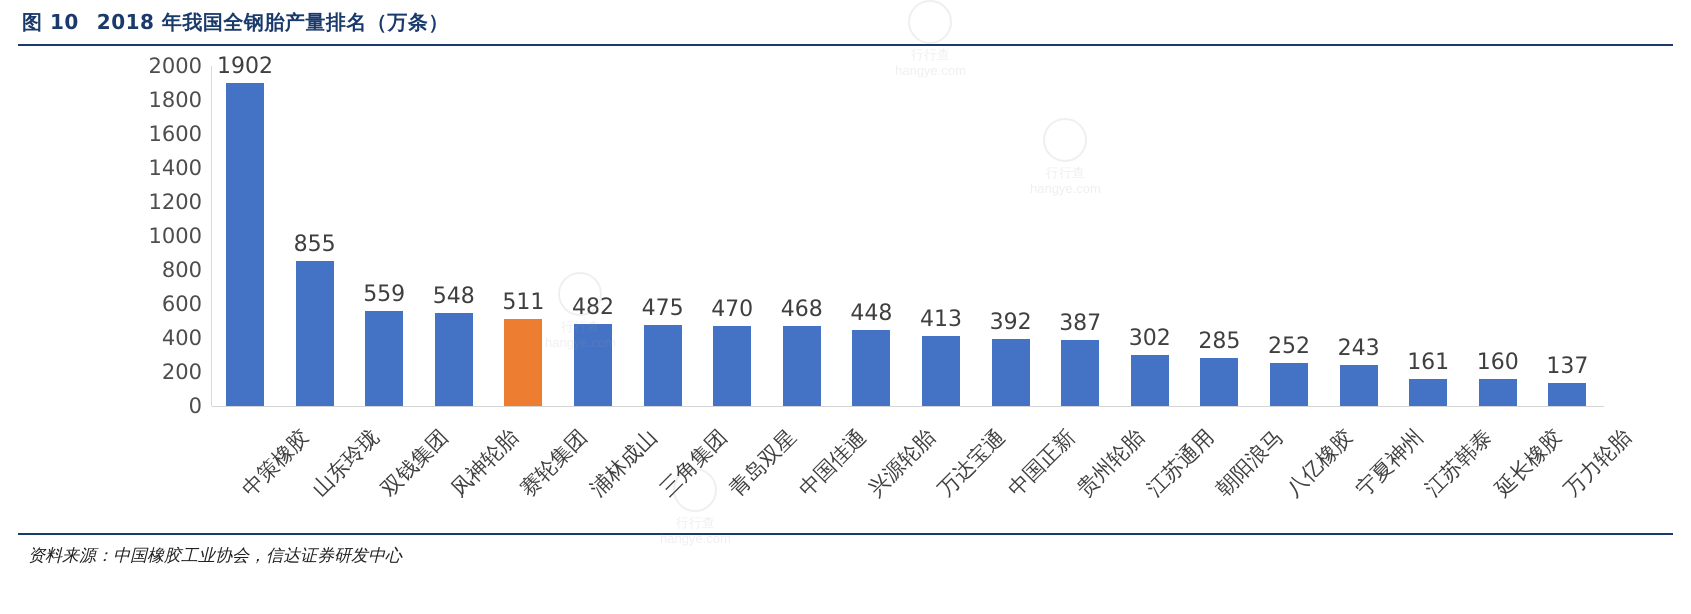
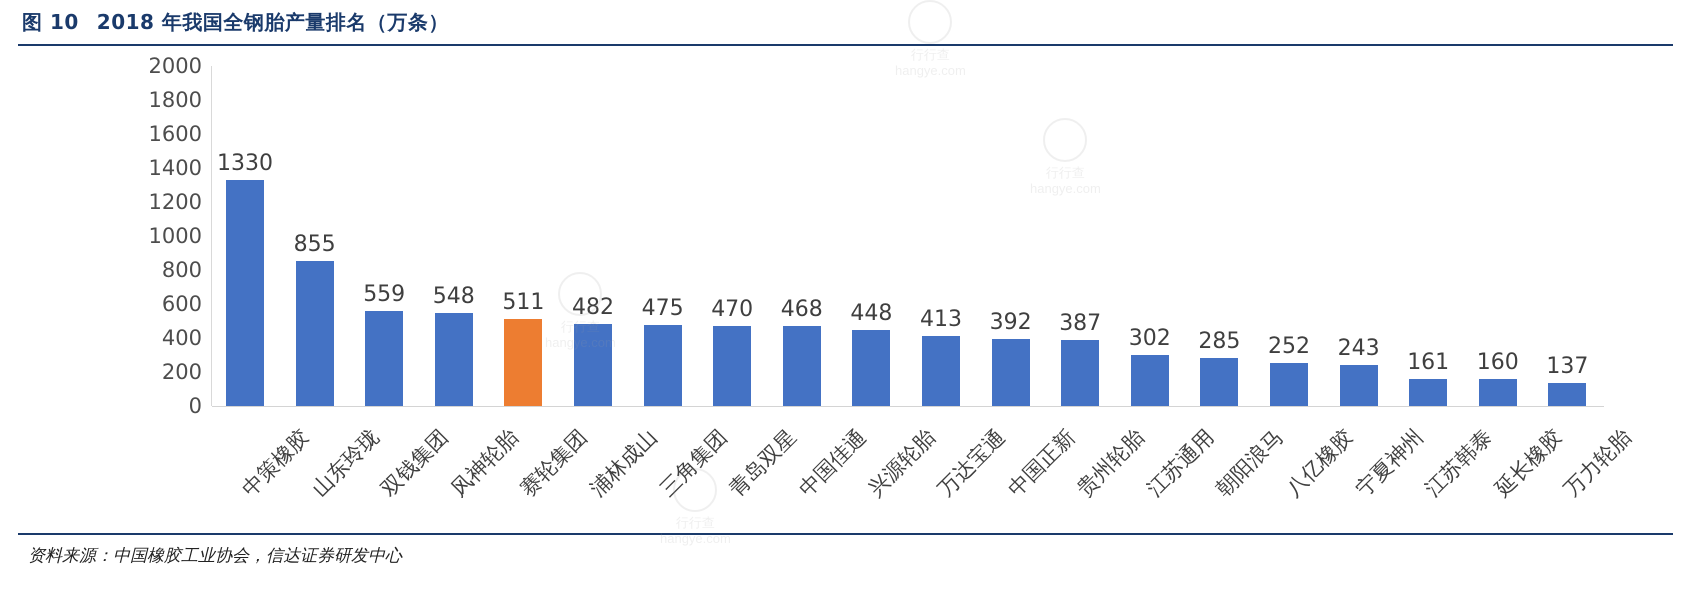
中策橡胶: 1902 -> 1330
